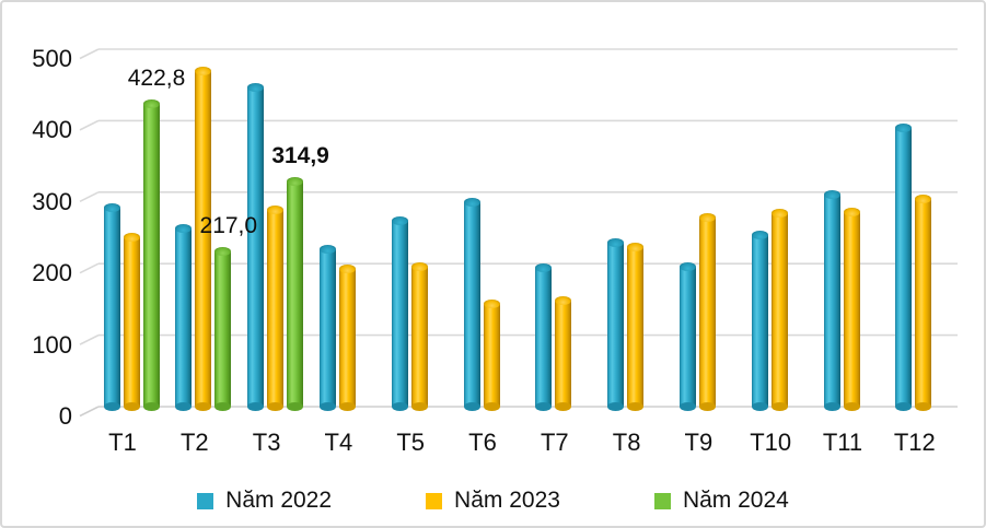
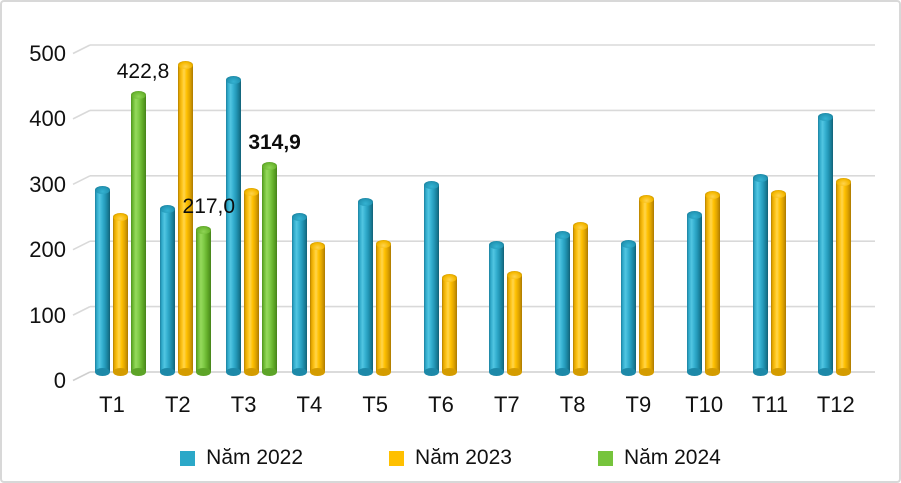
Năm 2022/T4: 220 -> 240
Năm 2022/T8: 230 -> 210
